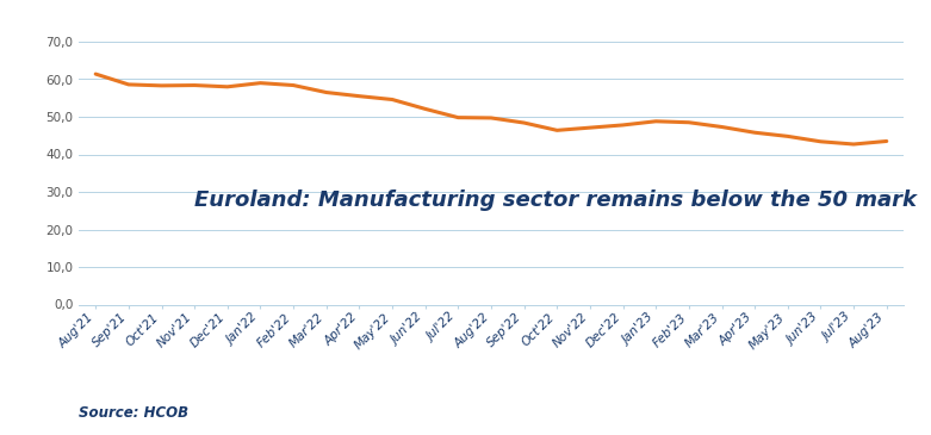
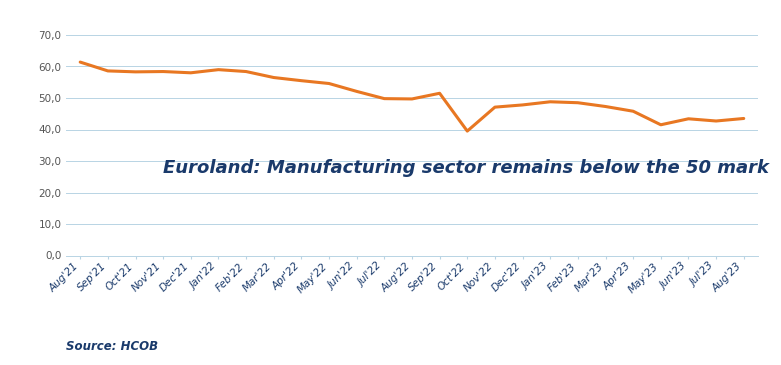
Sep'22: 48,4 -> 51,5
Oct'22: 46,4 -> 39,5
May'23: 44,8 -> 41,5
